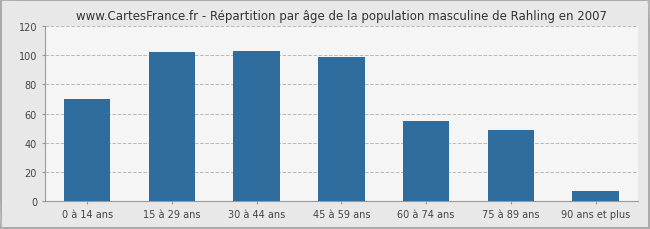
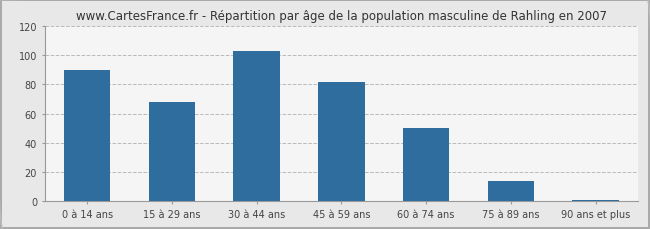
0 à 14 ans: 70 -> 90
15 à 29 ans: 102 -> 68
45 à 59 ans: 99 -> 82
60 à 74 ans: 55 -> 50
75 à 89 ans: 49 -> 14
90 ans et plus: 7 -> 1
